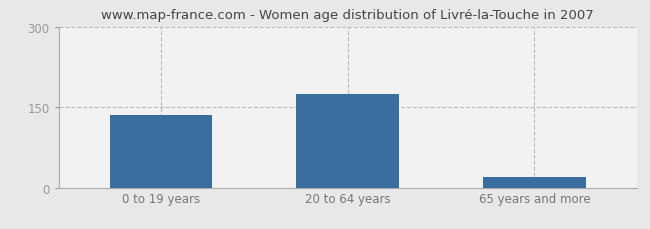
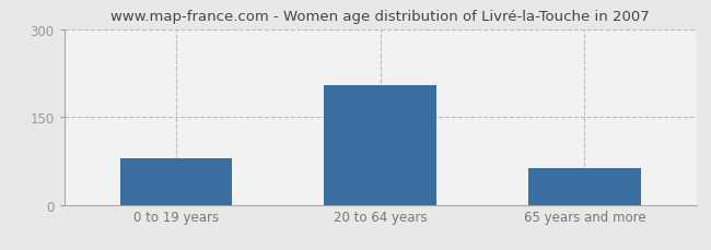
0 to 19 years: 136 -> 80
20 to 64 years: 175 -> 204
65 years and more: 19 -> 62
